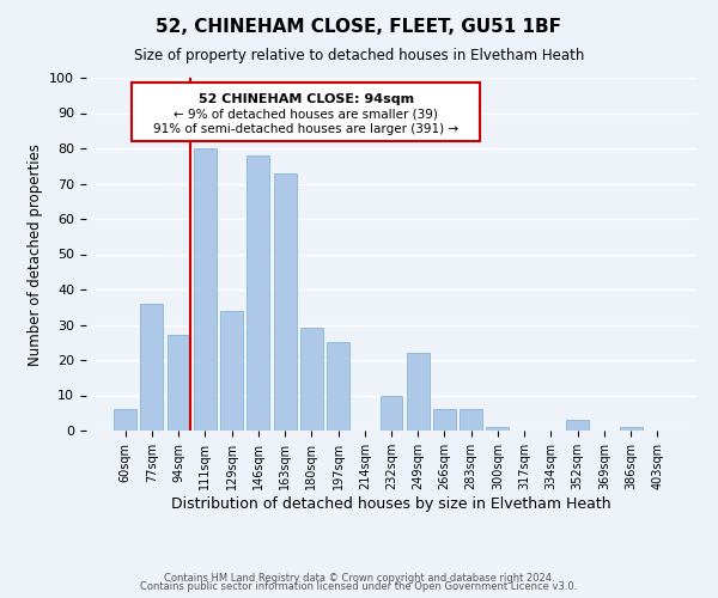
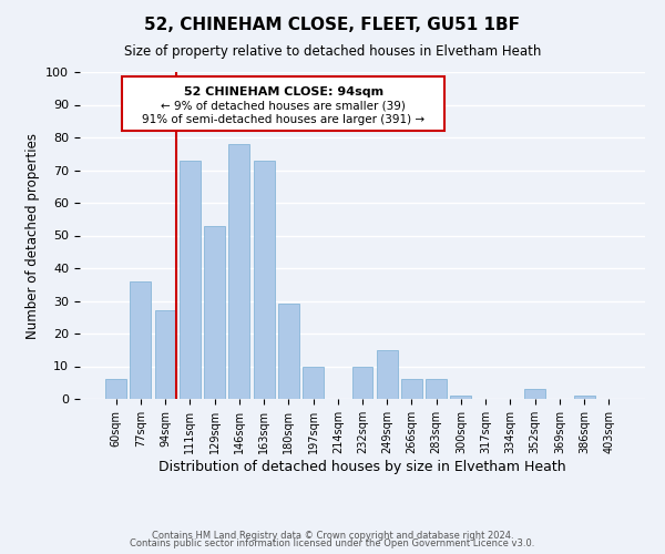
111sqm: 80 -> 73
129sqm: 34 -> 53
197sqm: 25 -> 10
249sqm: 22 -> 15
